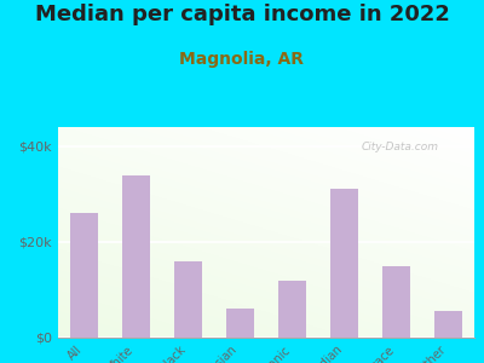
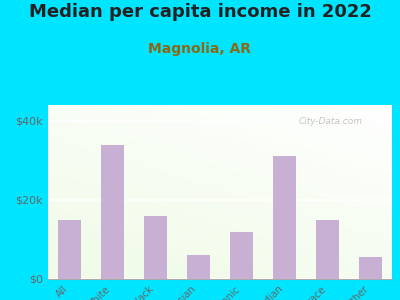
All: $26.0k -> $15.0k
